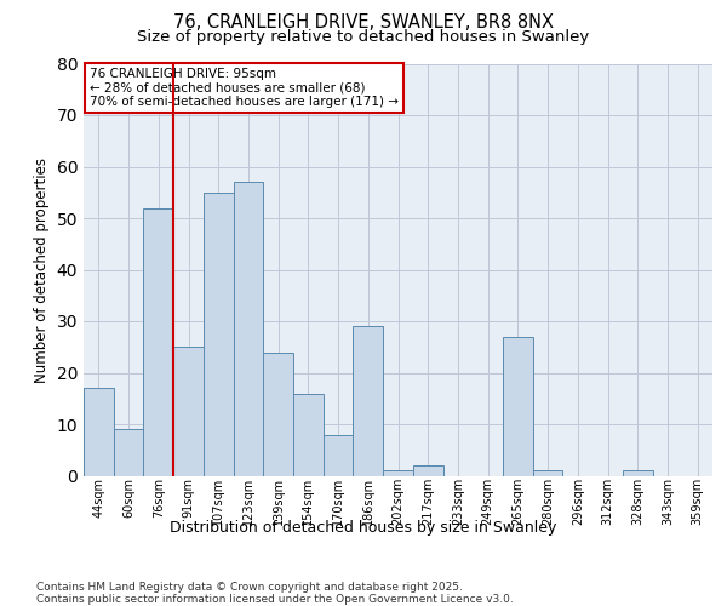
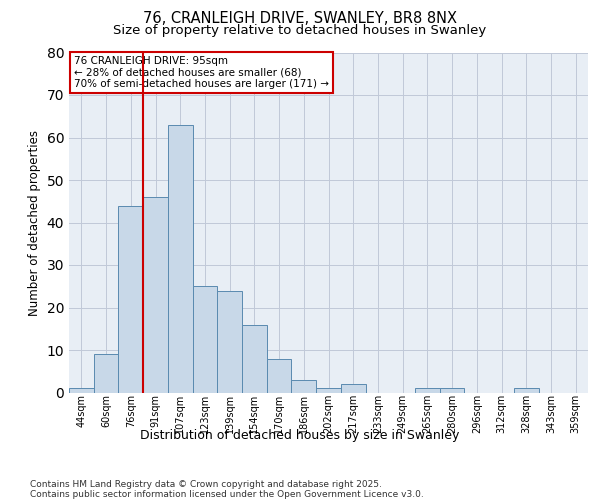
44sqm: 17 -> 1
76sqm: 52 -> 44
91sqm: 25 -> 46
107sqm: 55 -> 63
123sqm: 57 -> 25
186sqm: 29 -> 3
265sqm: 27 -> 1
